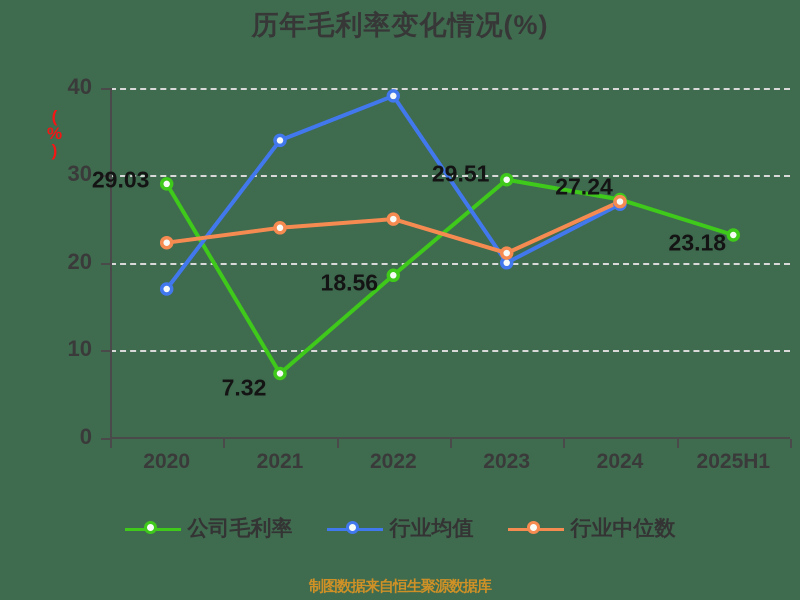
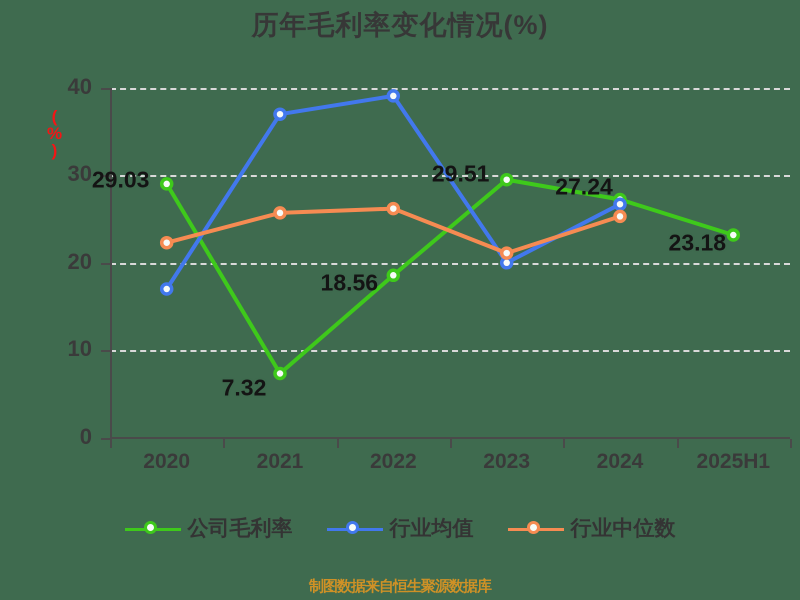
行业均值/2021: 34 -> 37
行业中位数/2021: 24 -> 26
行业中位数/2022: 25 -> 26
行业中位数/2024: 27 -> 25
